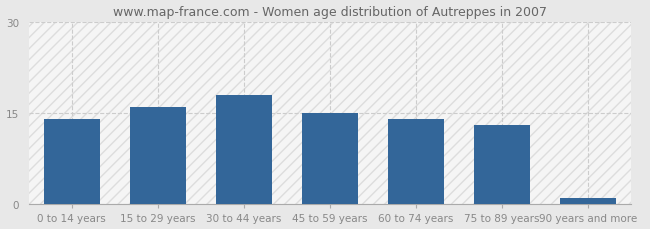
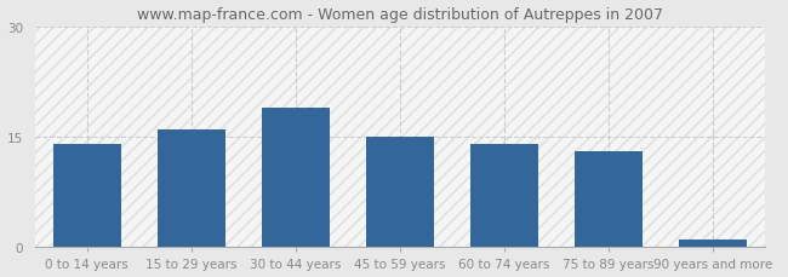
30 to 44 years: 18 -> 19
